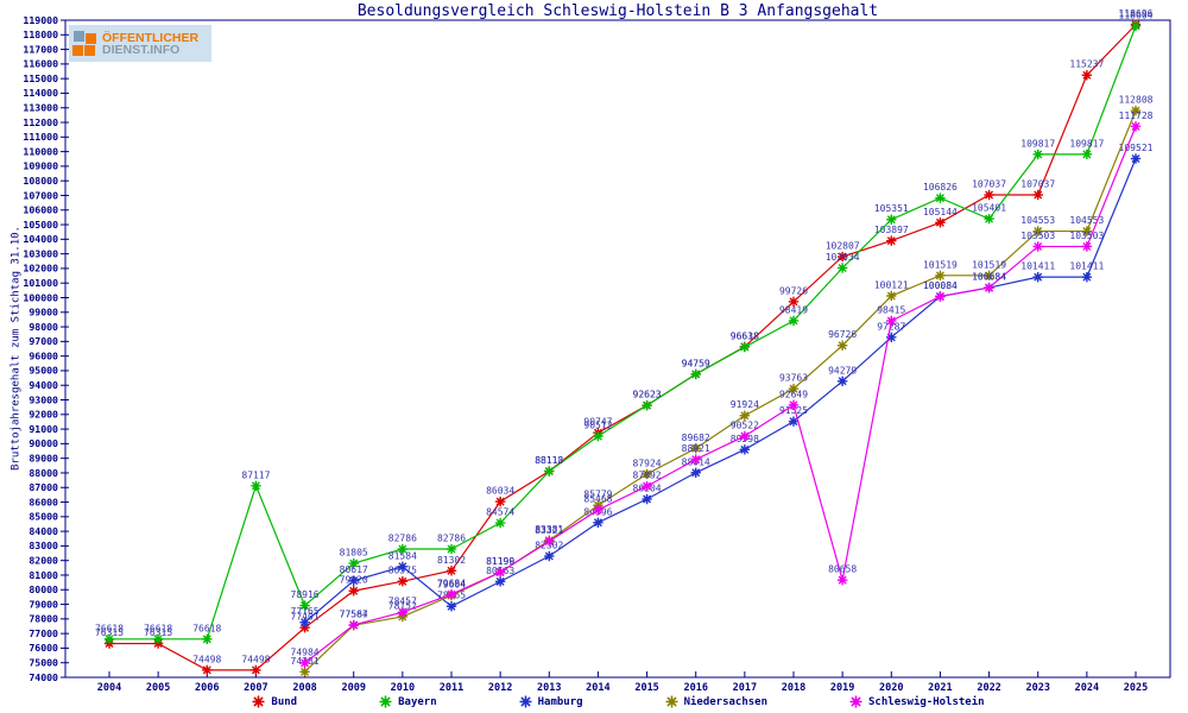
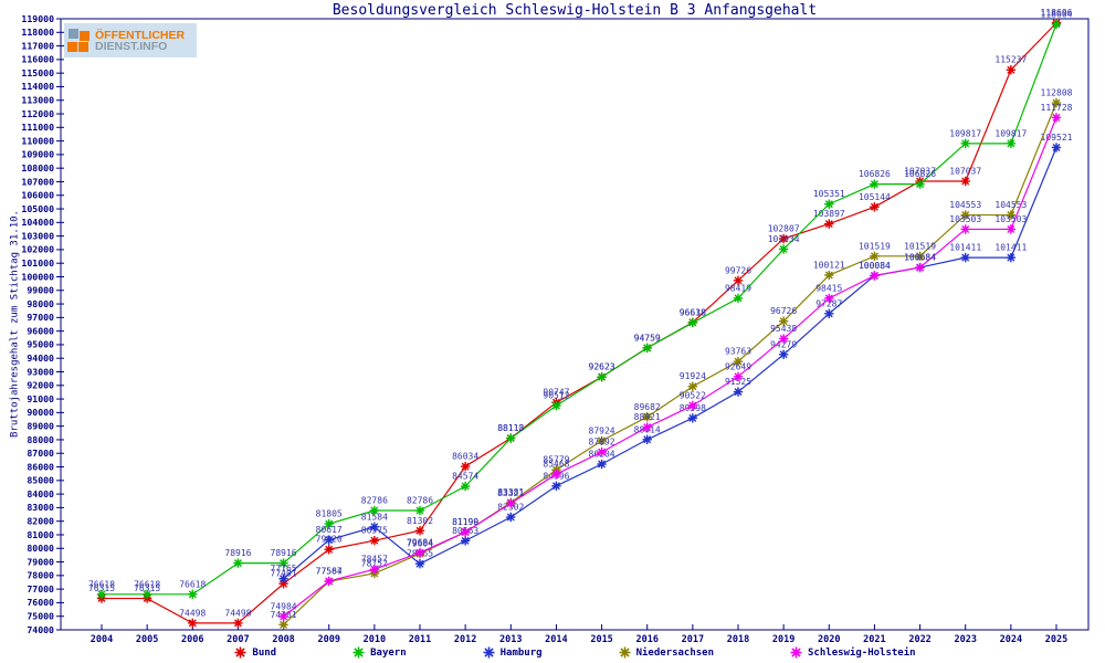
Bayern/2007: 87117 -> 78916
Schleswig-Holstein/2019: 80658 -> 95438
Bayern/2022: 105401 -> 106826
